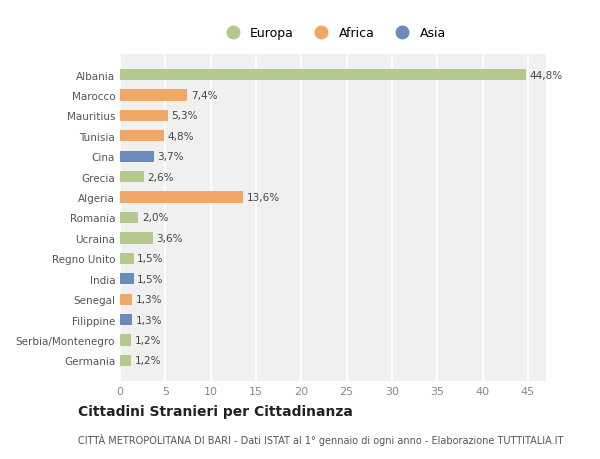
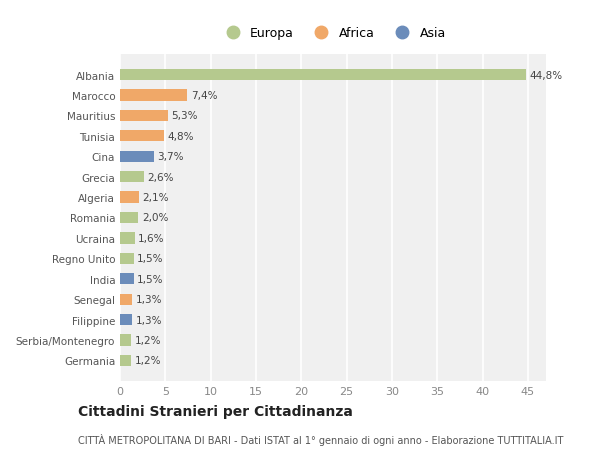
Algeria: 13,6% -> 2,1%
Ucraina: 3,6% -> 1,6%
